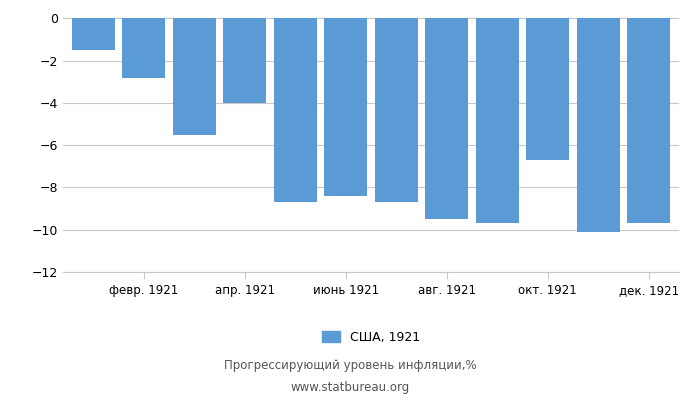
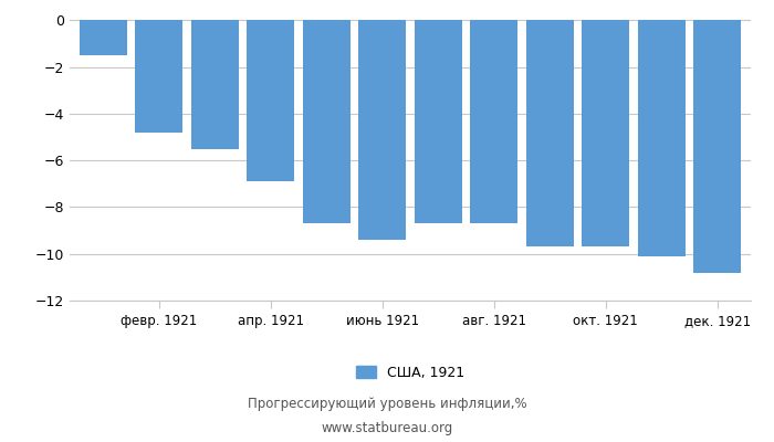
февр. 1921: -2.8 -> -4.8
апр. 1921: -4.0 -> -6.9
июнь 1921: -8.4 -> -9.4
авг. 1921: -9.5 -> -8.7
окт. 1921: -6.7 -> -9.7
дек. 1921: -9.7 -> -10.8
